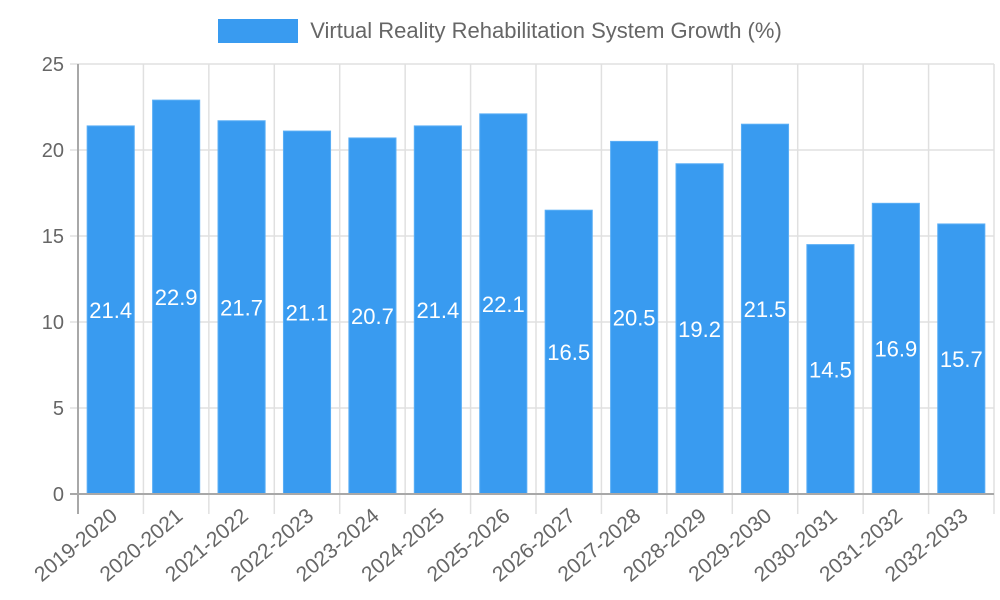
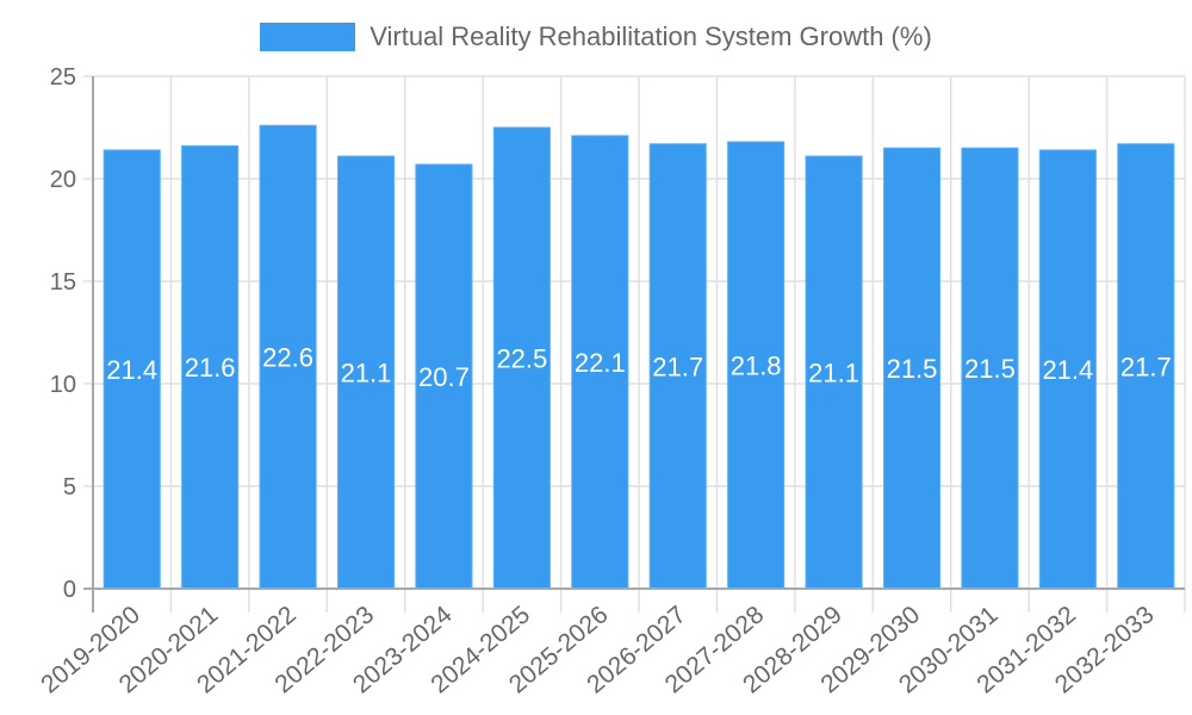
2020-2021: 22.9 -> 21.6
2021-2022: 21.7 -> 22.6
2024-2025: 21.4 -> 22.5
2026-2027: 16.5 -> 21.7
2027-2028: 20.5 -> 21.8
2028-2029: 19.2 -> 21.1
2030-2031: 14.5 -> 21.5
2031-2032: 16.9 -> 21.4
2032-2033: 15.7 -> 21.7
